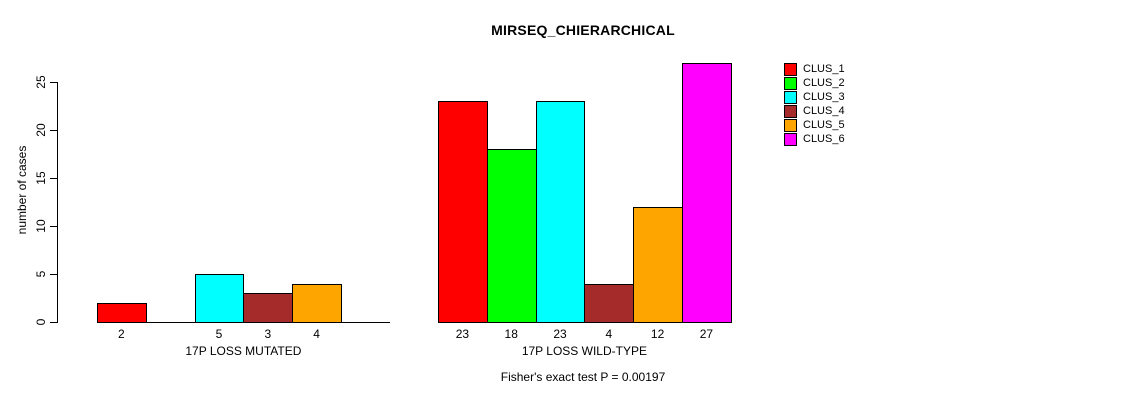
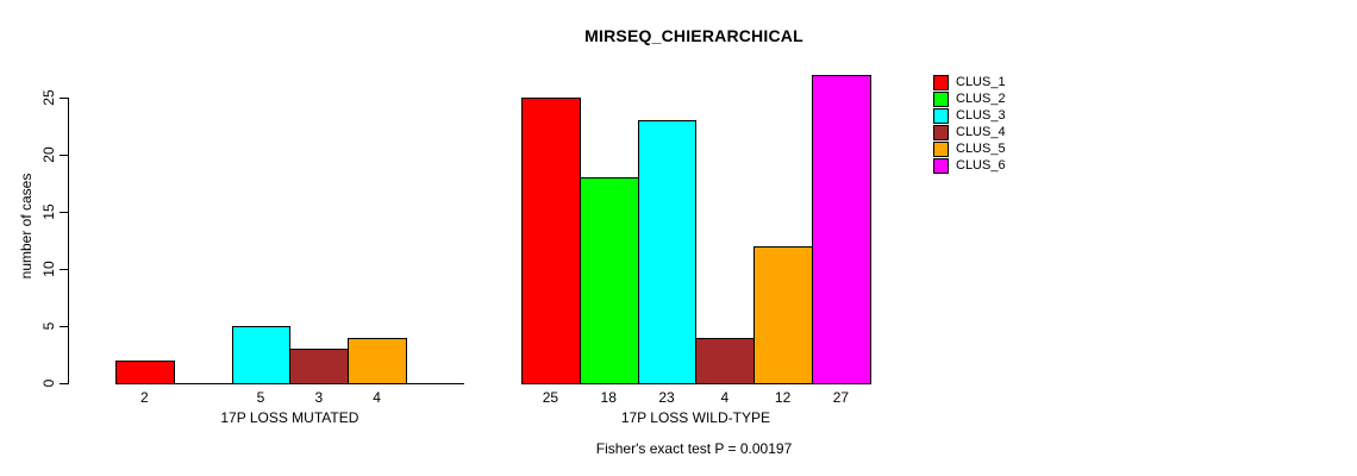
CLUS_1/17P LOSS WILD-TYPE: 23 -> 25
